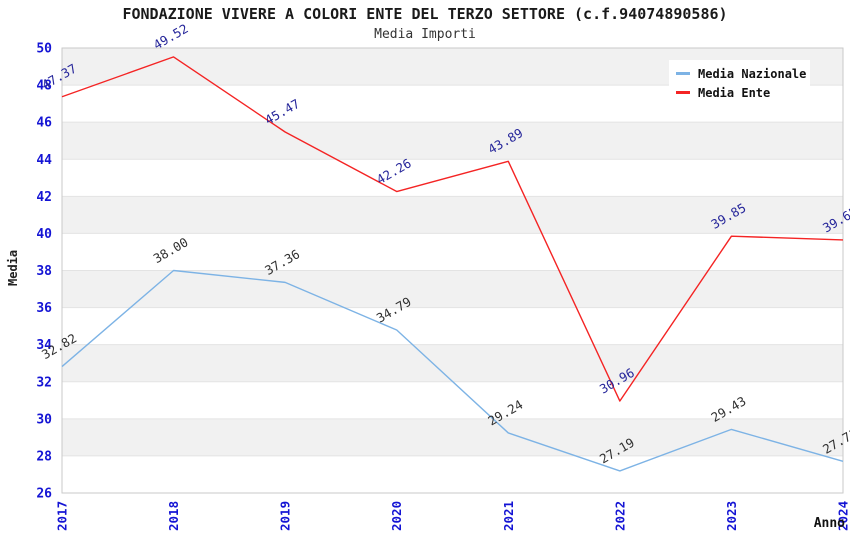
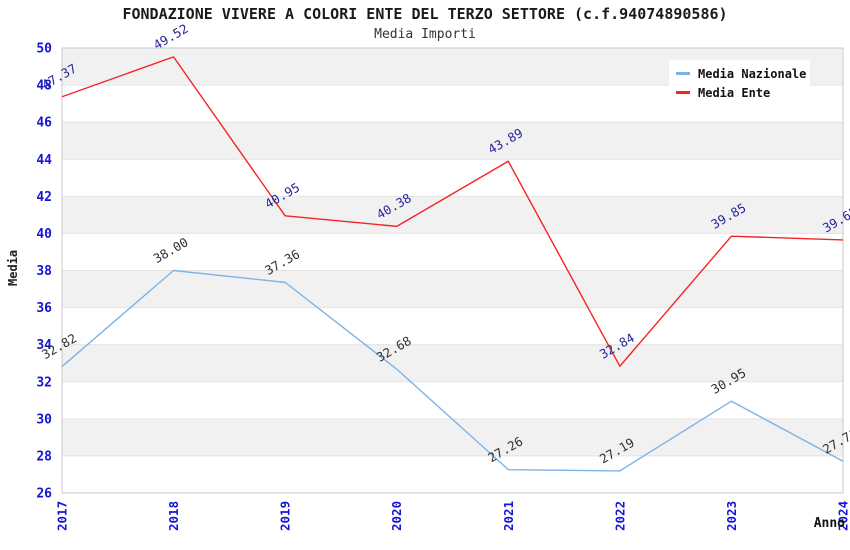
Media Ente/2019: 45.47 -> 40.95
Media Nazionale/2020: 34.79 -> 32.68
Media Ente/2020: 42.26 -> 40.38
Media Nazionale/2021: 29.24 -> 27.26
Media Ente/2022: 30.96 -> 32.84
Media Nazionale/2023: 29.43 -> 30.95
